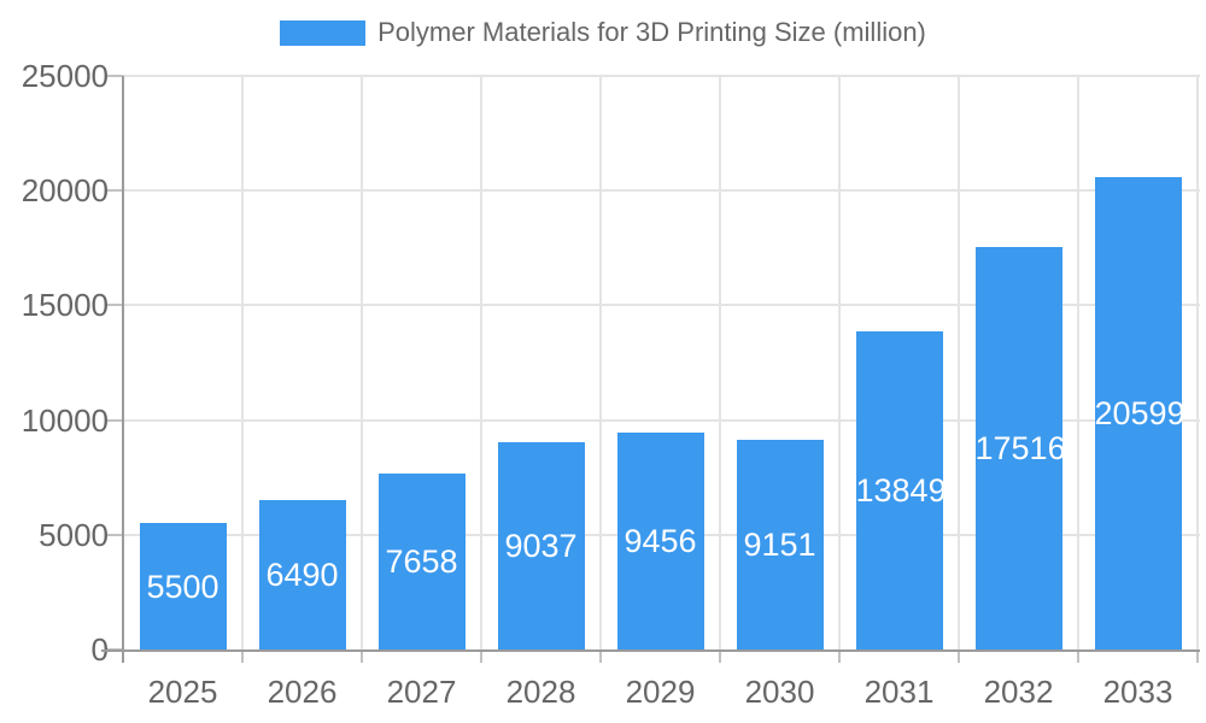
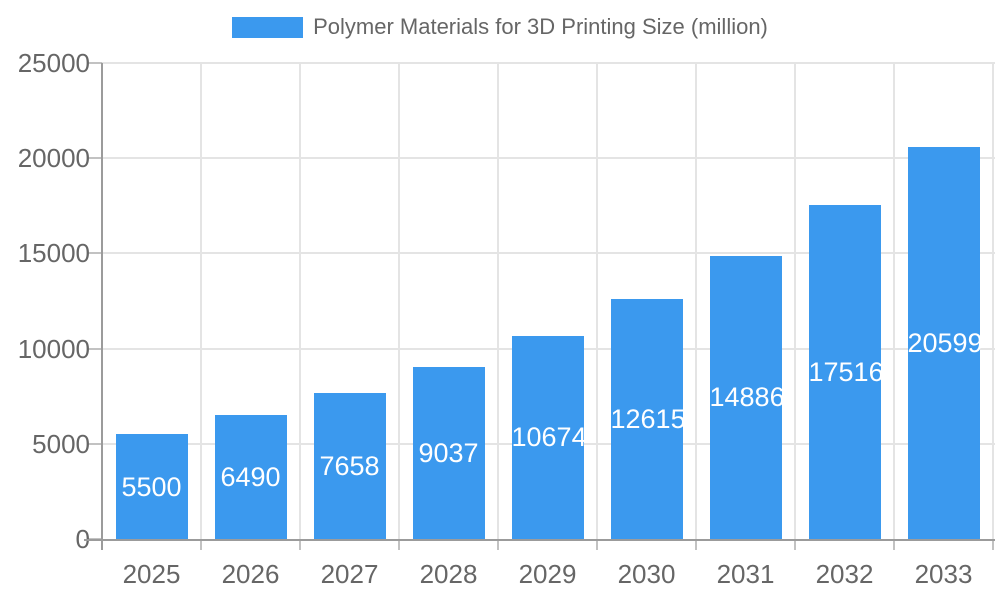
2029: 9456 -> 10674
2030: 9151 -> 12615
2031: 13849 -> 14886
